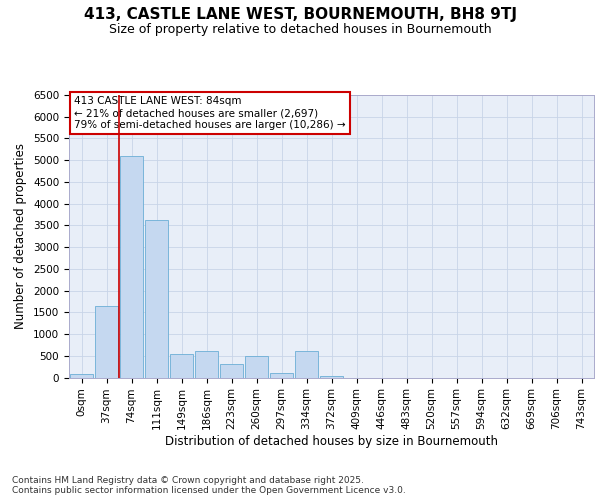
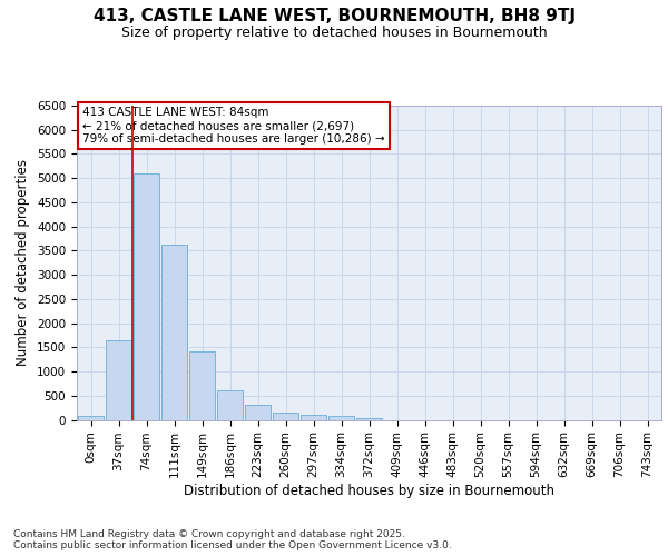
149sqm: 550 -> 1420
260sqm: 500 -> 160
334sqm: 600 -> 80
